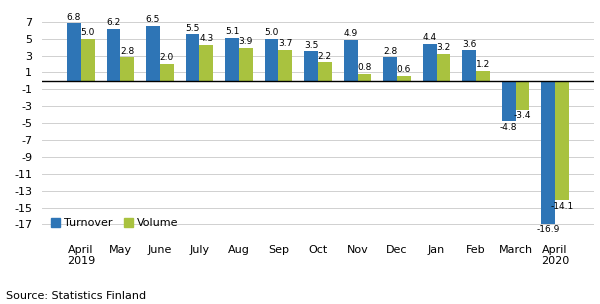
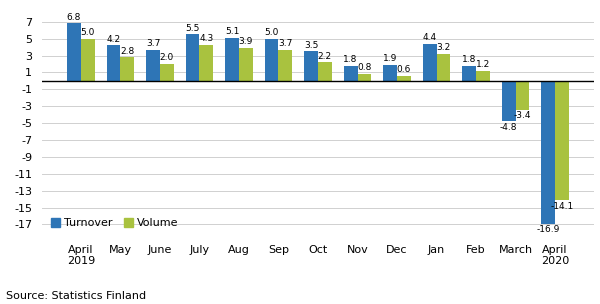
Turnover/May: 6.2 -> 4.2
Turnover/June: 6.5 -> 3.7
Turnover/Nov: 4.9 -> 1.8
Turnover/Dec: 2.8 -> 1.9
Turnover/Feb: 3.6 -> 1.8
